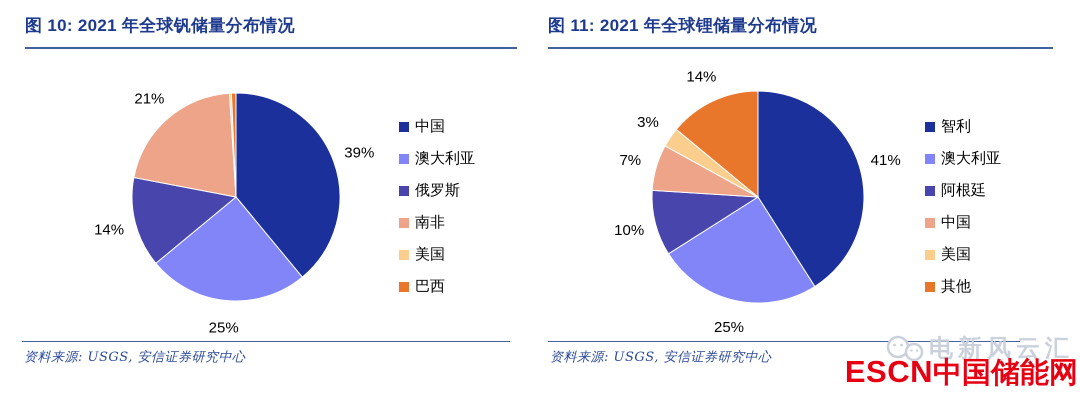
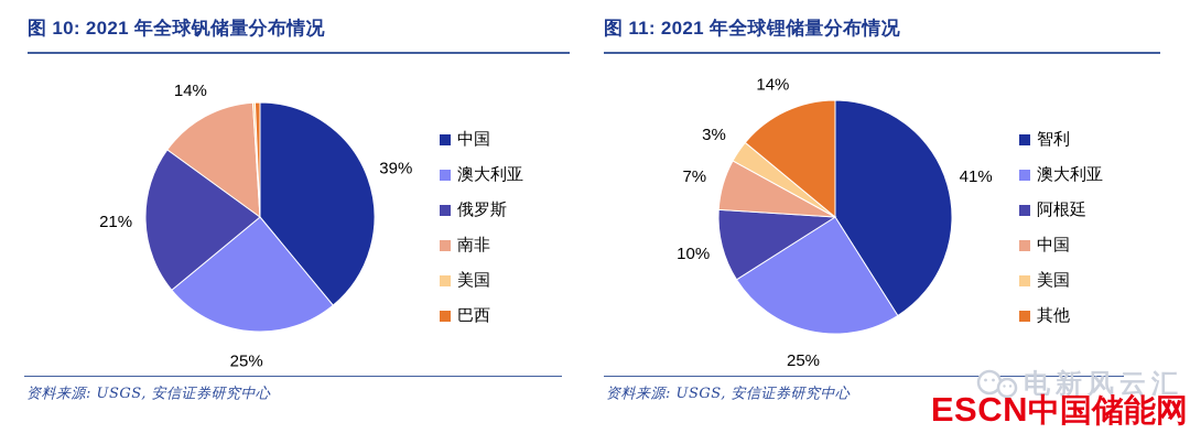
图 10: 2021 年全球钒储量分布情况/俄罗斯: 14% -> 21%
图 10: 2021 年全球钒储量分布情况/南非: 21% -> 14%
